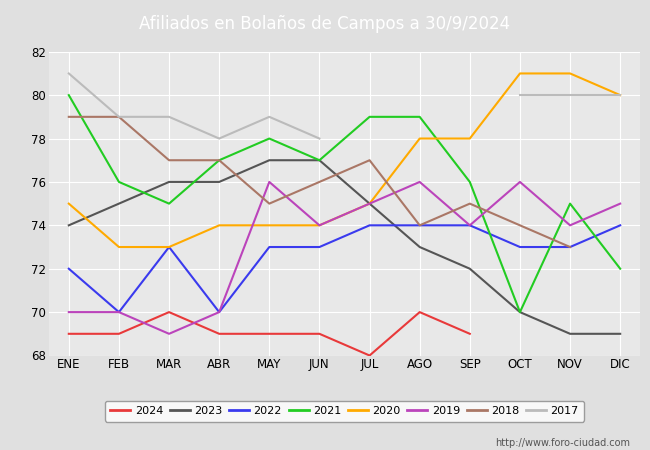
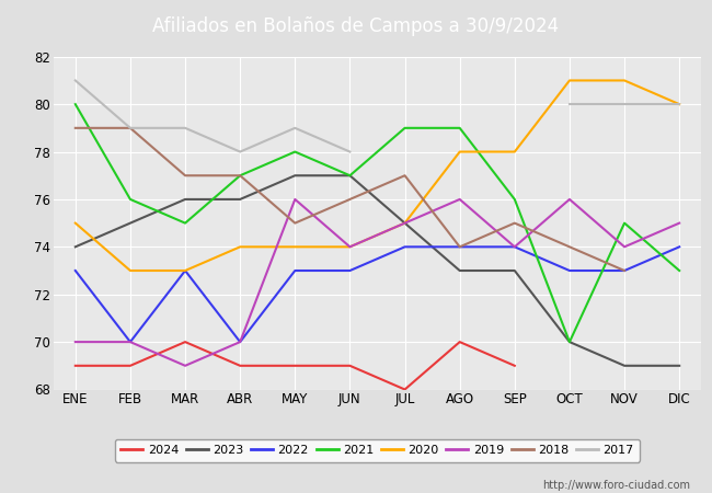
2022/ENE: 72 -> 73
2023/SEP: 72 -> 73
2021/DIC: 72 -> 73
